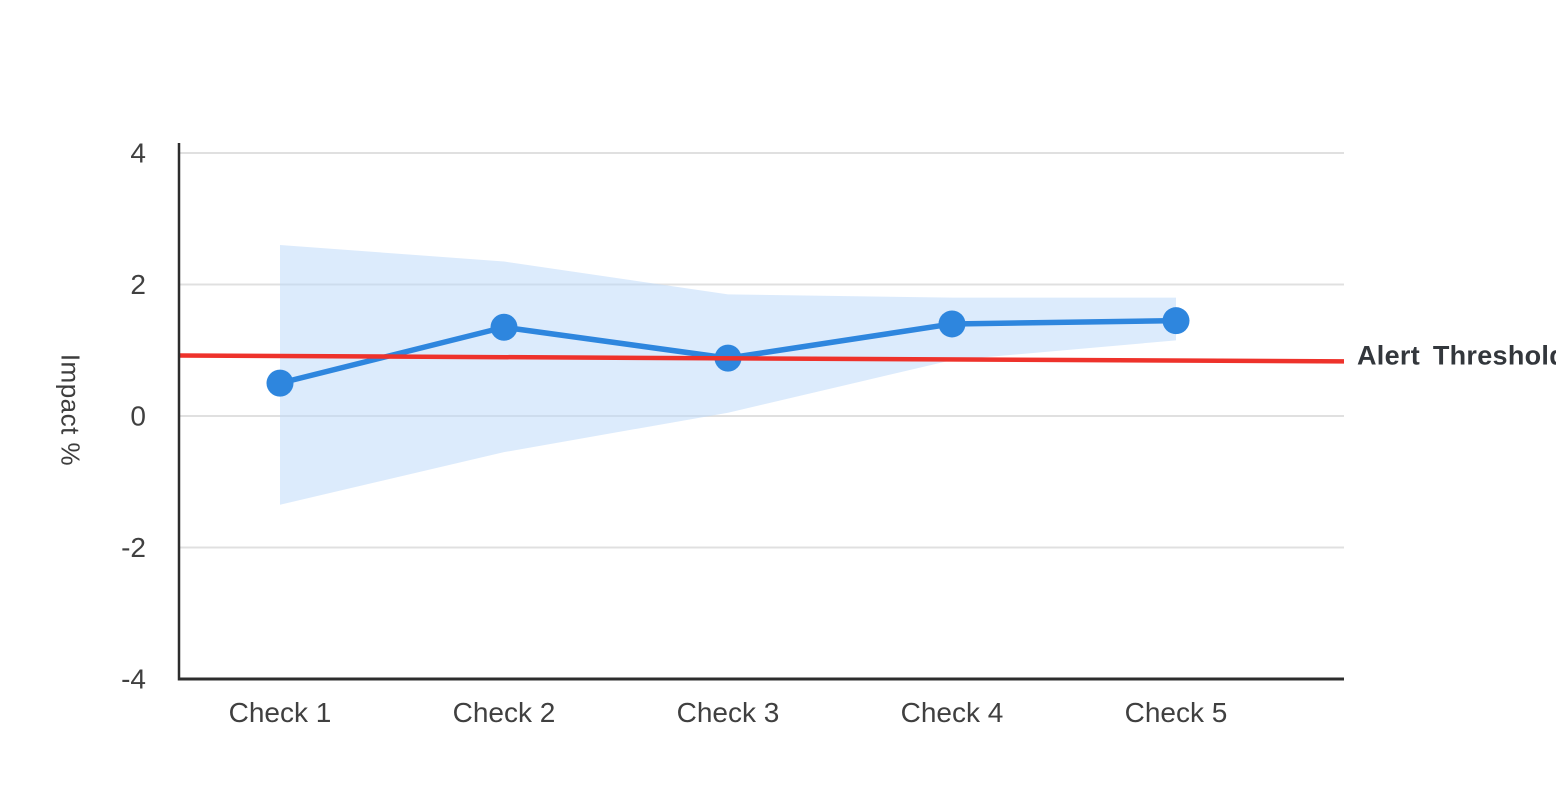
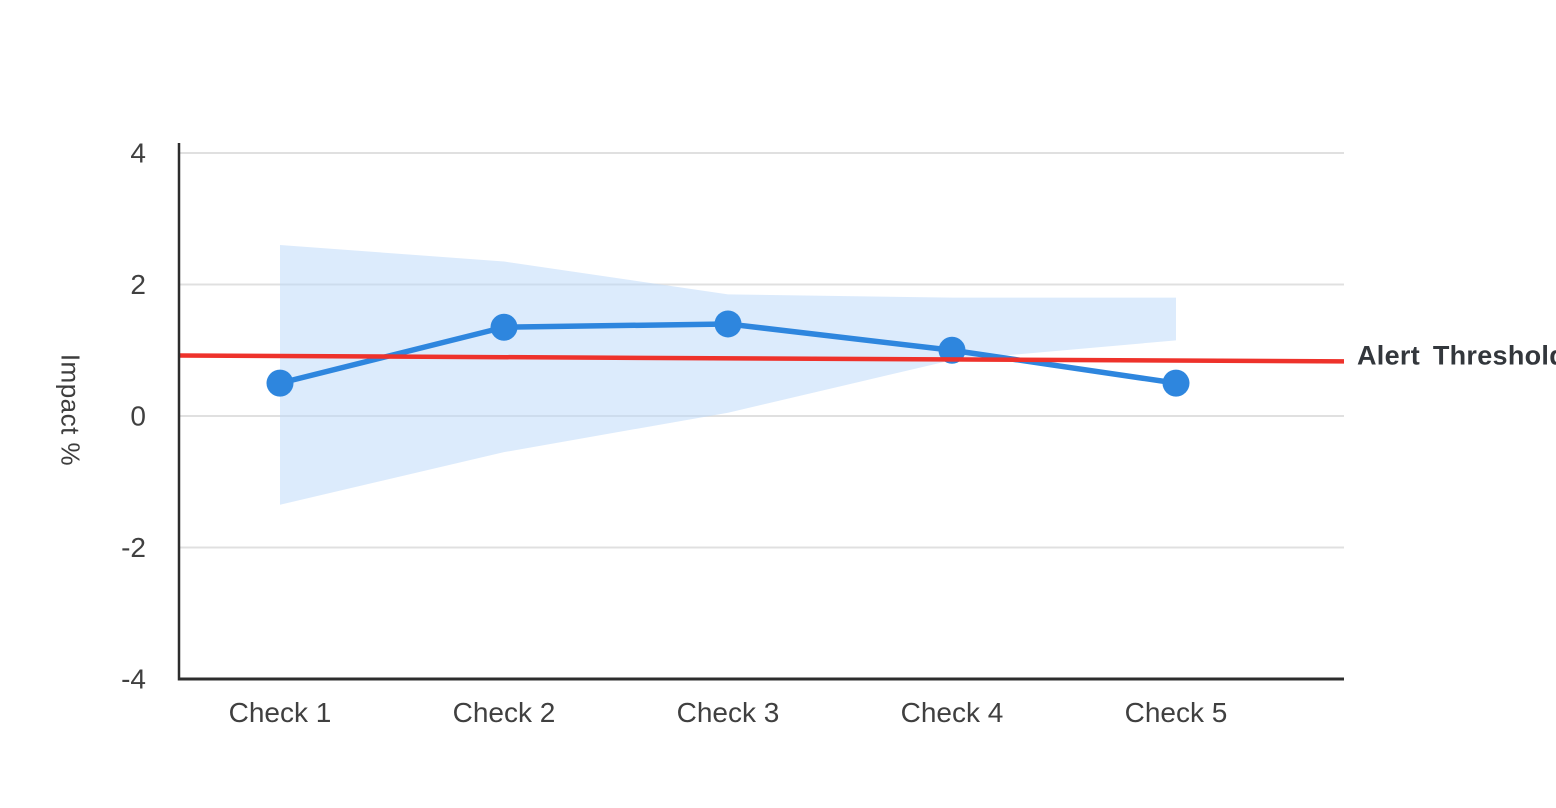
Check 3: 0.9 -> 1.4
Check 4: 1.4 -> 1.0
Check 5: 1.4 -> 0.5
